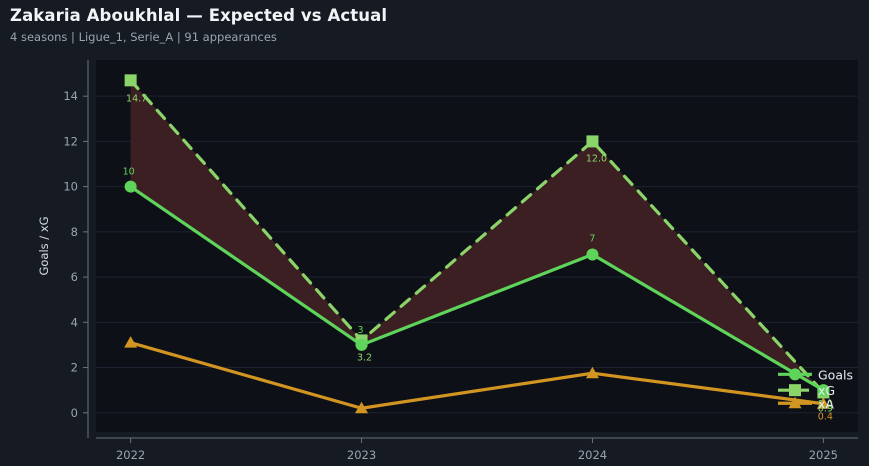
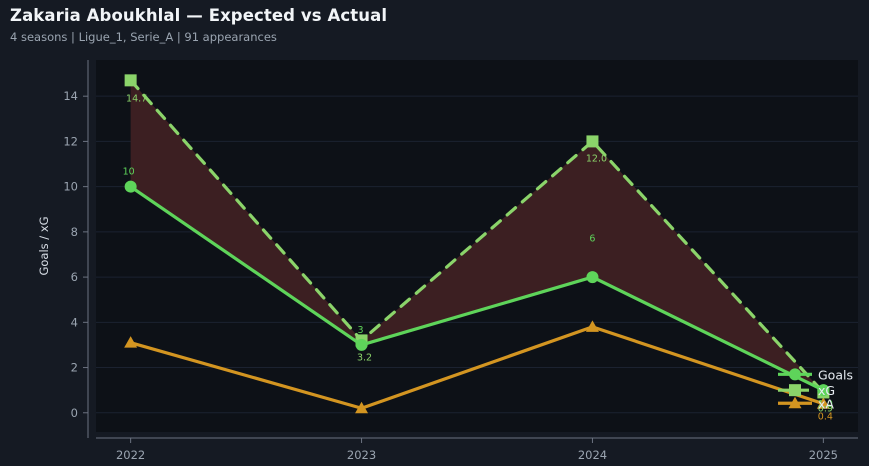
Goals/2024: 7 -> 6
xA/2024: 1.8 -> 3.8
